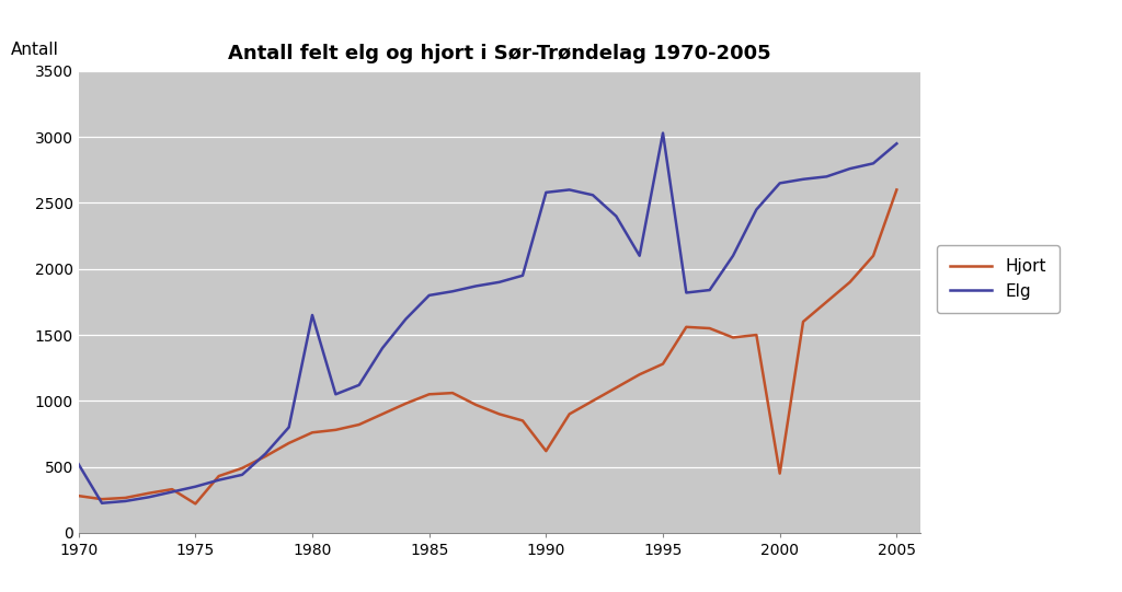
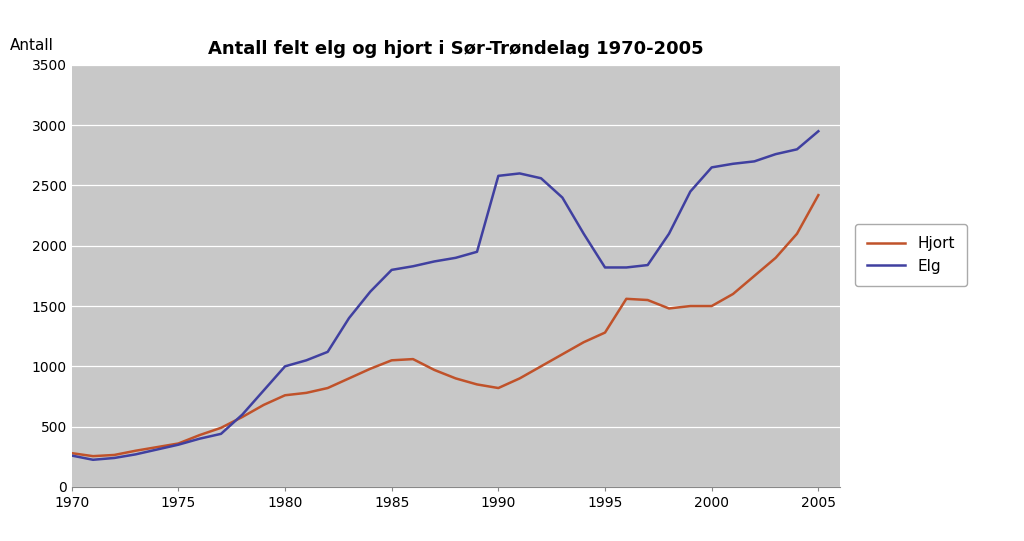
Elg/1970: 520 -> 260
Hjort/1975: 220 -> 360
Elg/1980: 1650 -> 1000
Hjort/1990: 620 -> 820
Elg/1995: 3030 -> 1820
Hjort/2000: 450 -> 1500
Hjort/2005: 2600 -> 2420
